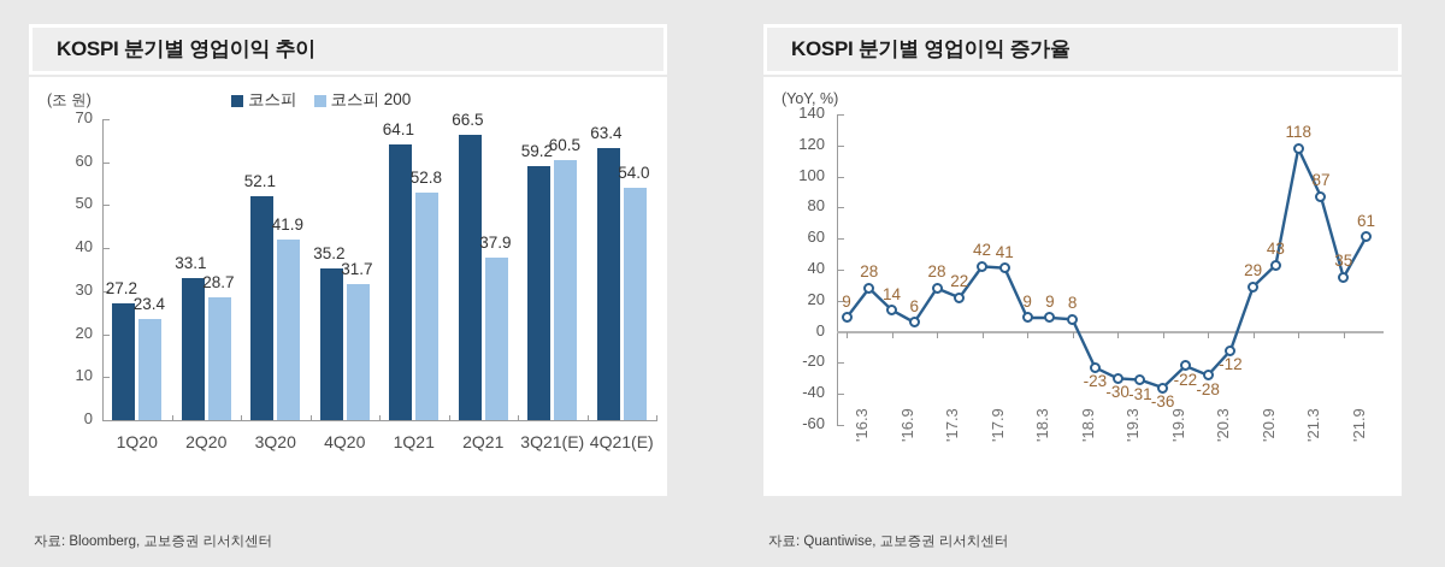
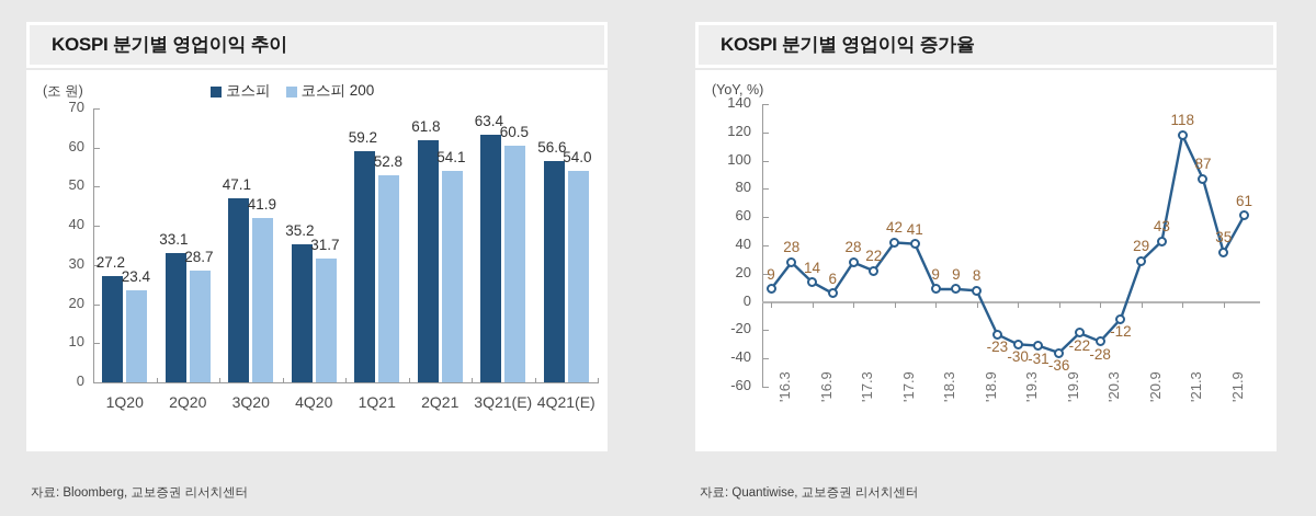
KOSPI 분기별 영업이익 추이/코스피/3Q20: 52.1 -> 47.1
KOSPI 분기별 영업이익 추이/코스피/1Q21: 64.1 -> 59.2
KOSPI 분기별 영업이익 추이/코스피/2Q21: 66.5 -> 61.8
KOSPI 분기별 영업이익 추이/코스피 200/2Q21: 37.9 -> 54.1
KOSPI 분기별 영업이익 추이/코스피/3Q21(E): 59.2 -> 63.4
KOSPI 분기별 영업이익 추이/코스피/4Q21(E): 63.4 -> 56.6
